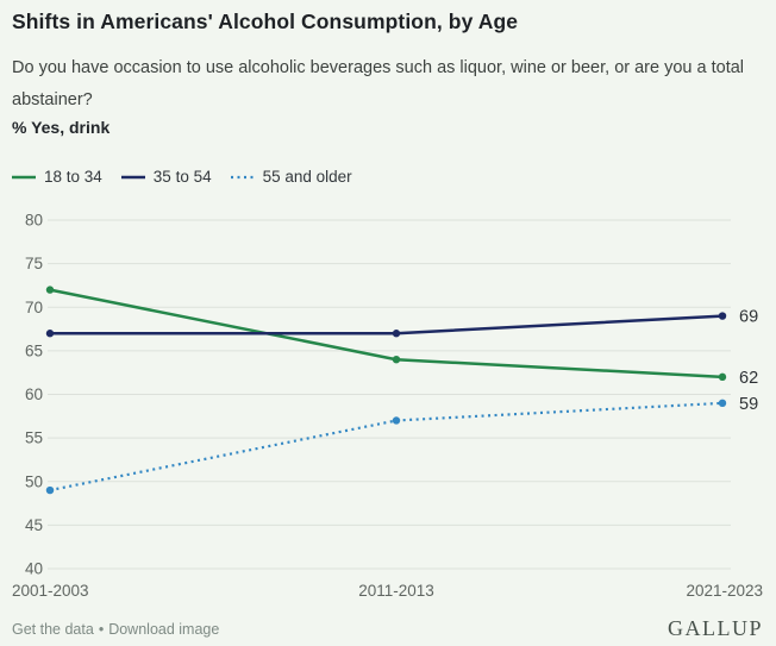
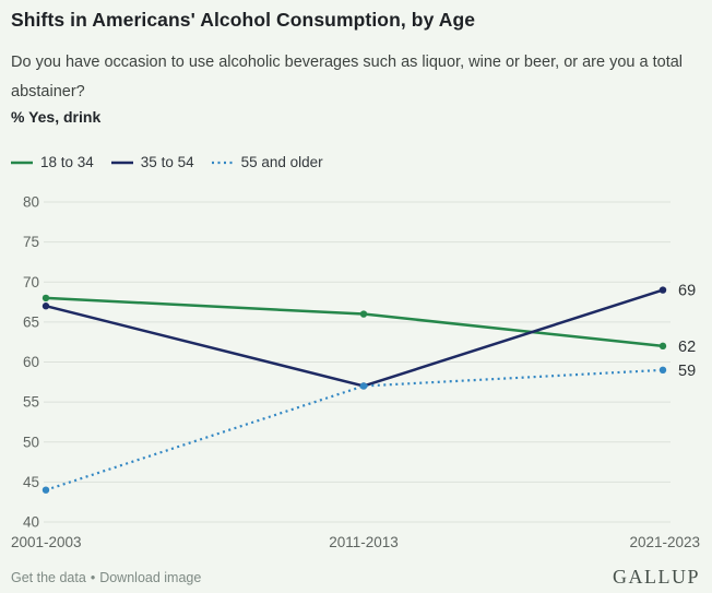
18 to 34/2001-2003: 72 -> 68
55 and older/2001-2003: 49 -> 44
18 to 34/2011-2013: 64 -> 66
35 to 54/2011-2013: 67 -> 57
